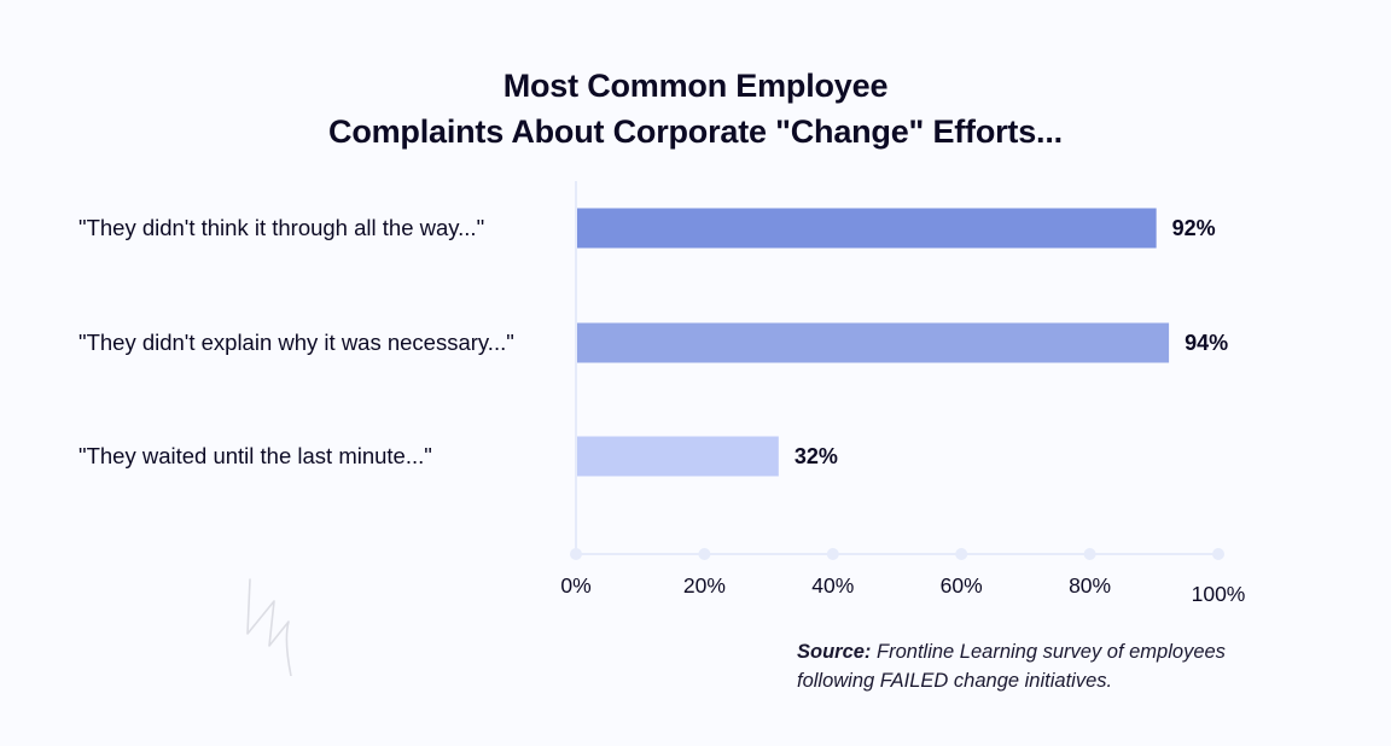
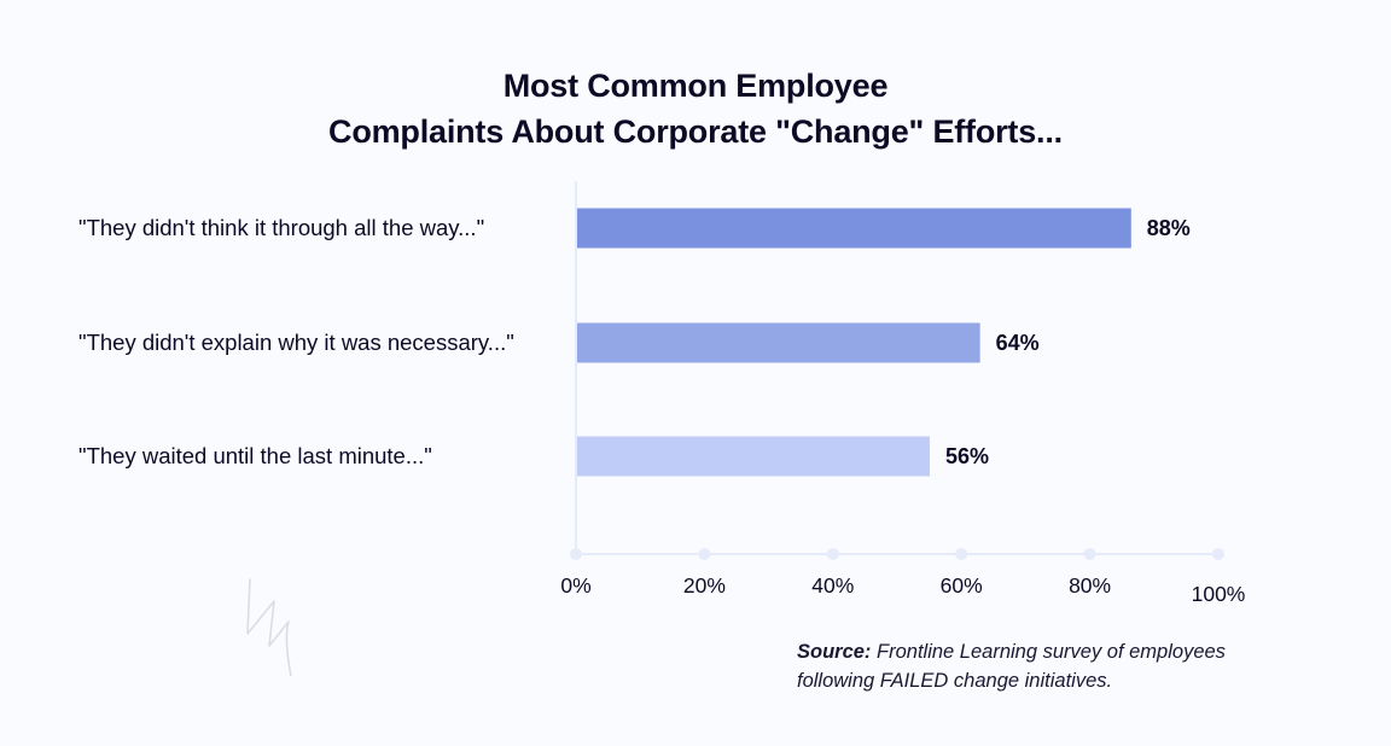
"They didn't think it through all the way...": 92% -> 88%
"They didn't explain why it was necessary...": 94% -> 64%
"They waited until the last minute...": 32% -> 56%
